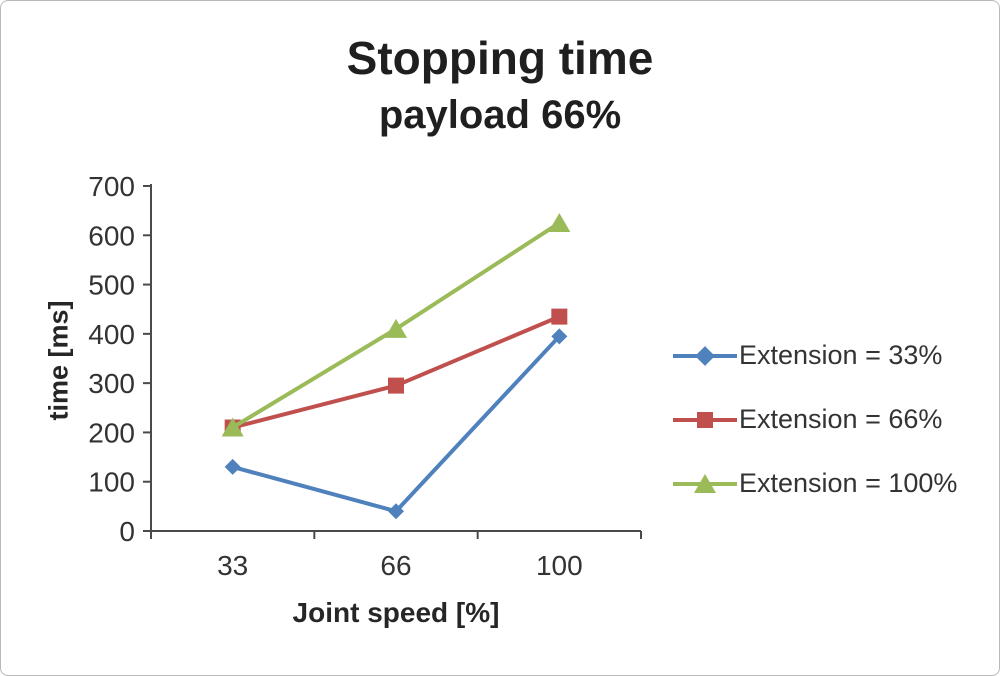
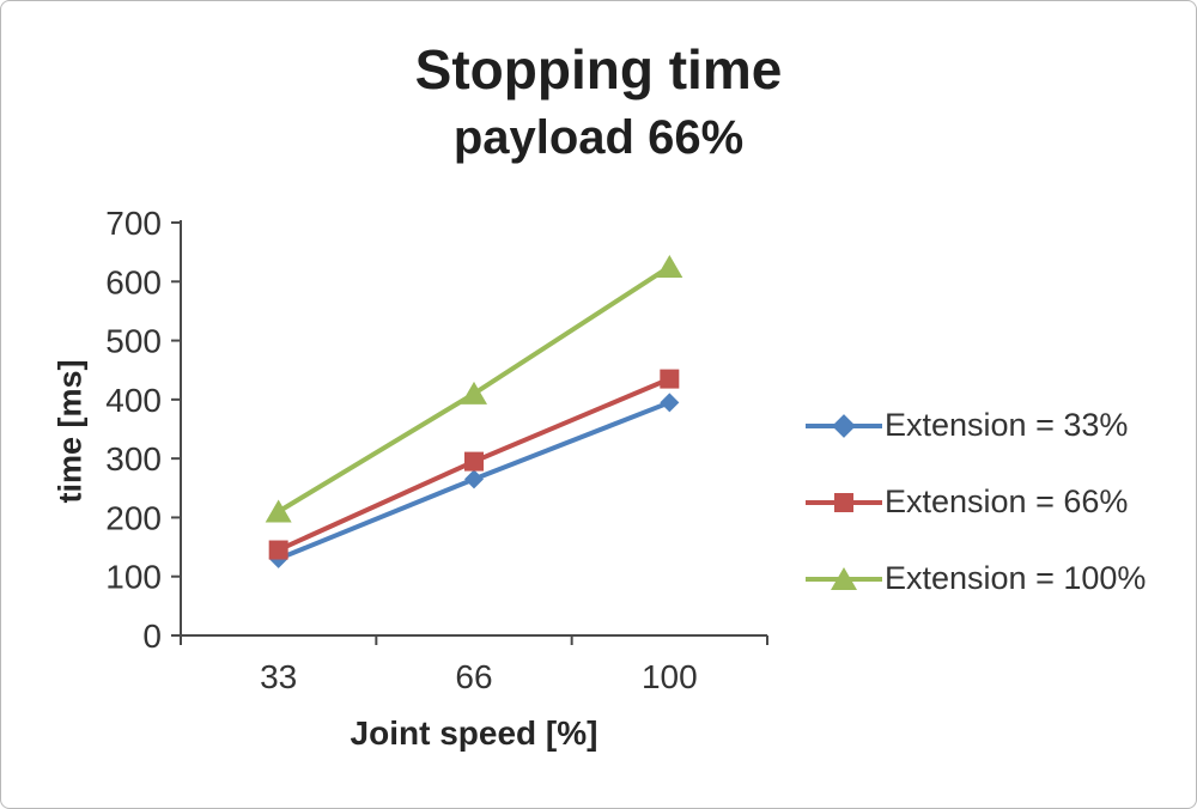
Extension = 66%/33: 210 -> 140
Extension = 33%/66: 40 -> 260
